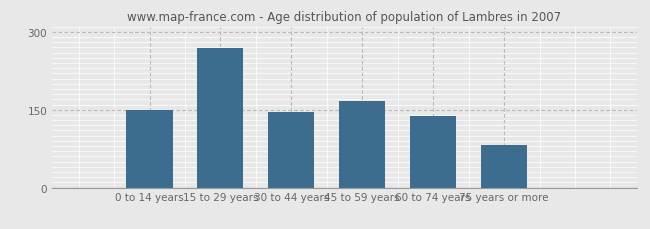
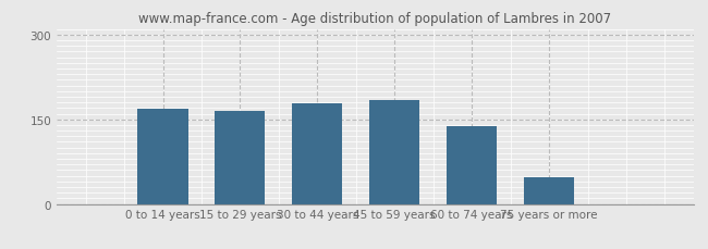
0 to 14 years: 150 -> 168
15 to 29 years: 268 -> 165
30 to 44 years: 146 -> 178
45 to 59 years: 166 -> 185
75 years or more: 82 -> 48
